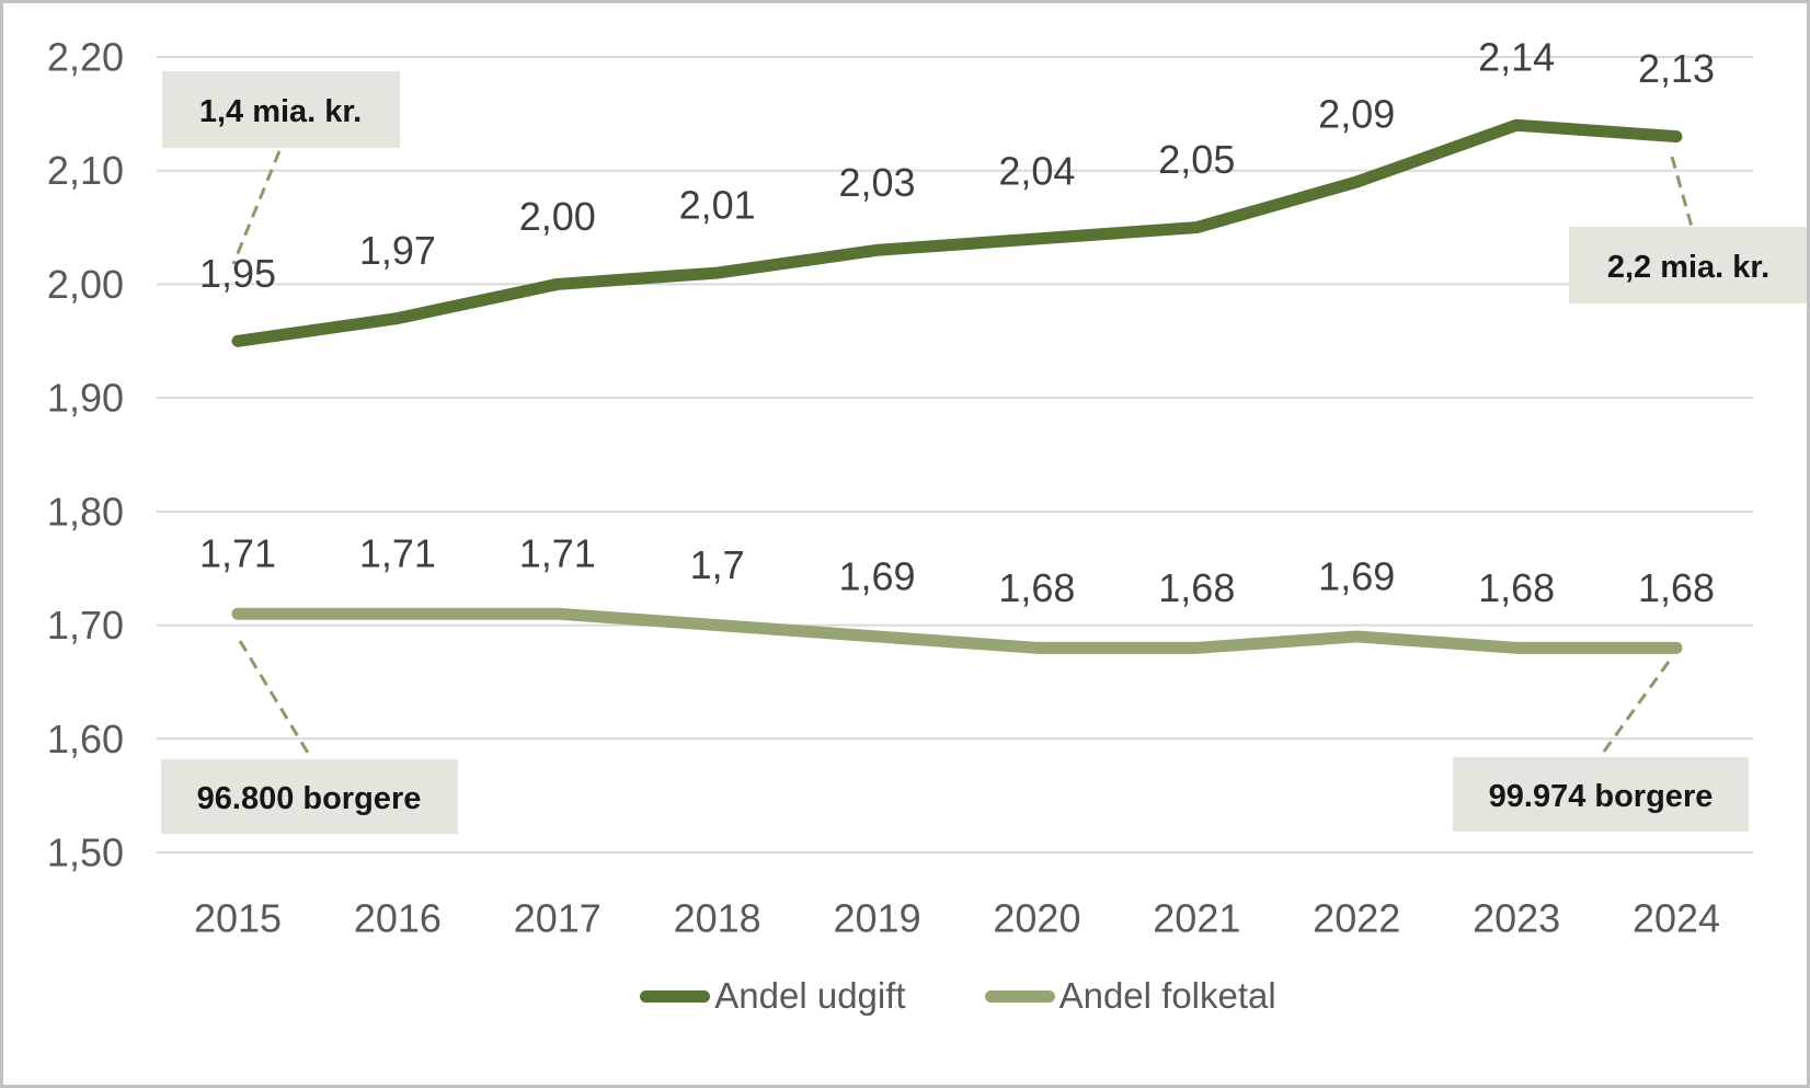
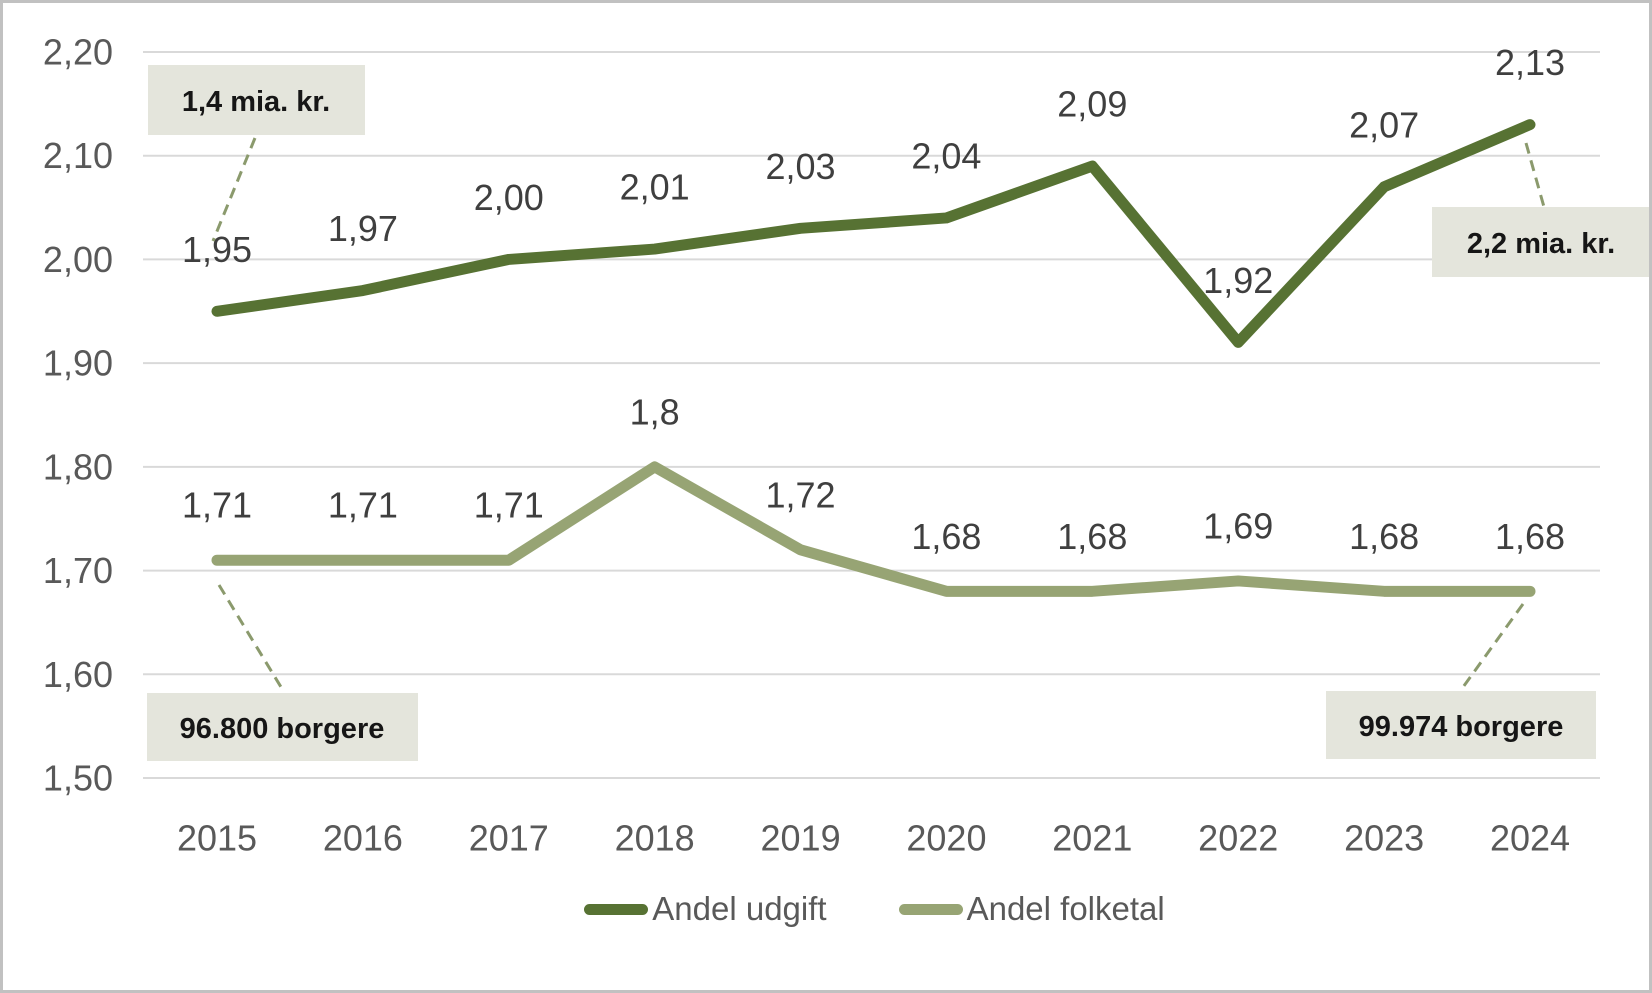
Andel folketal/2018: 1,7 -> 1,8
Andel folketal/2019: 1,69 -> 1,72
Andel udgift/2021: 2,05 -> 2,09
Andel udgift/2022: 2,09 -> 1,92
Andel udgift/2023: 2,14 -> 2,07
